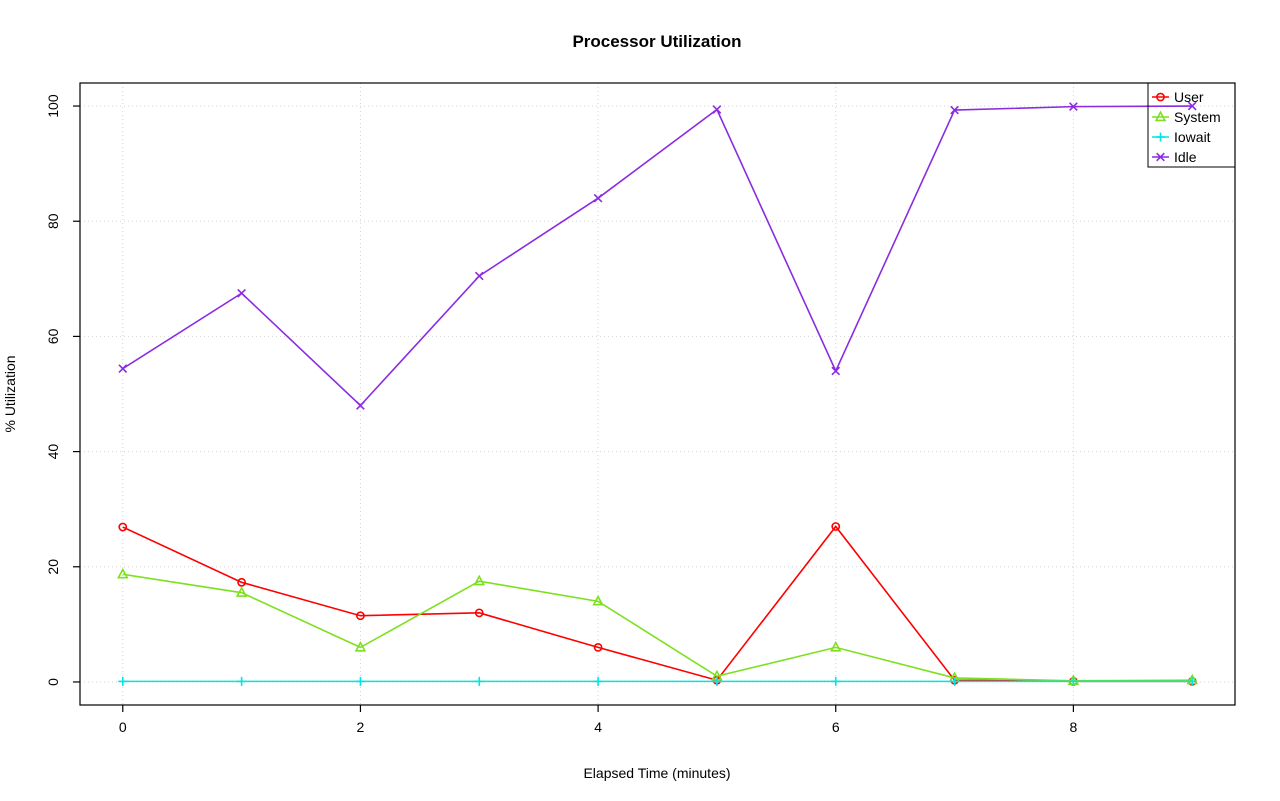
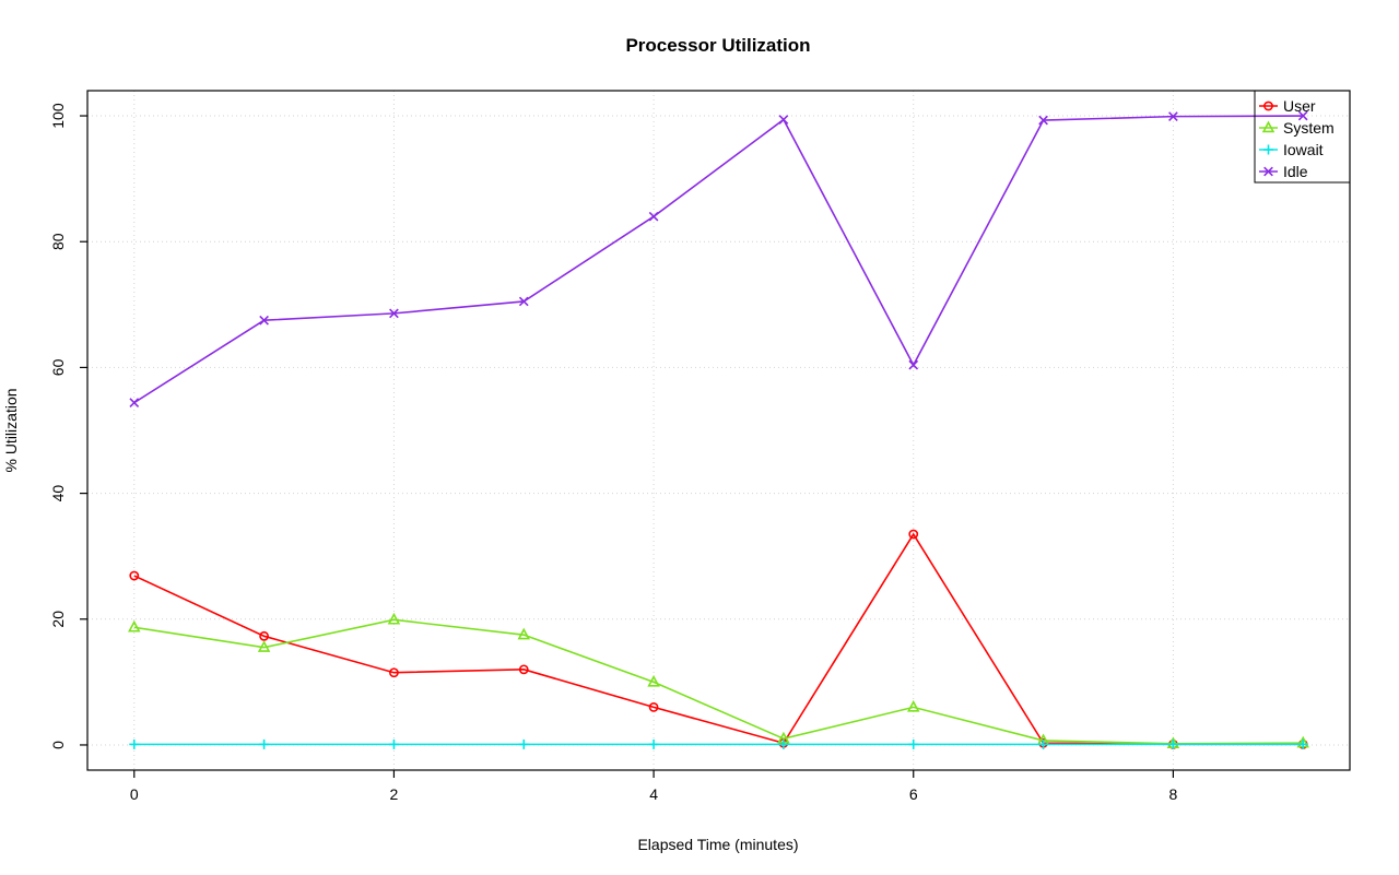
System/2: 6 -> 20
Idle/2: 48 -> 69
System/4: 14 -> 10
User/6: 27 -> 34
Idle/6: 54 -> 60
